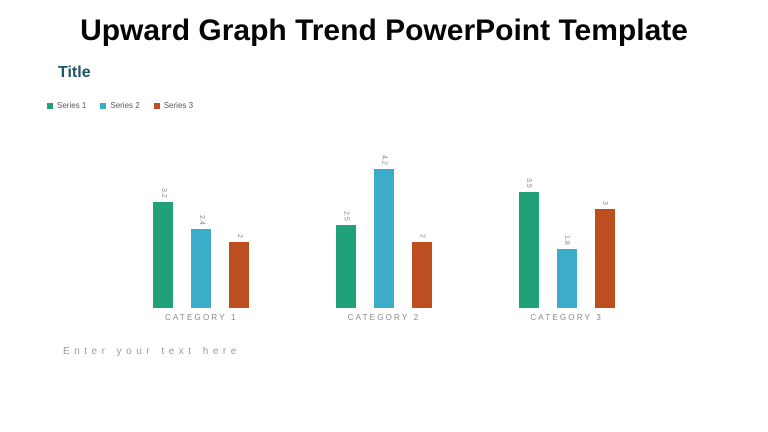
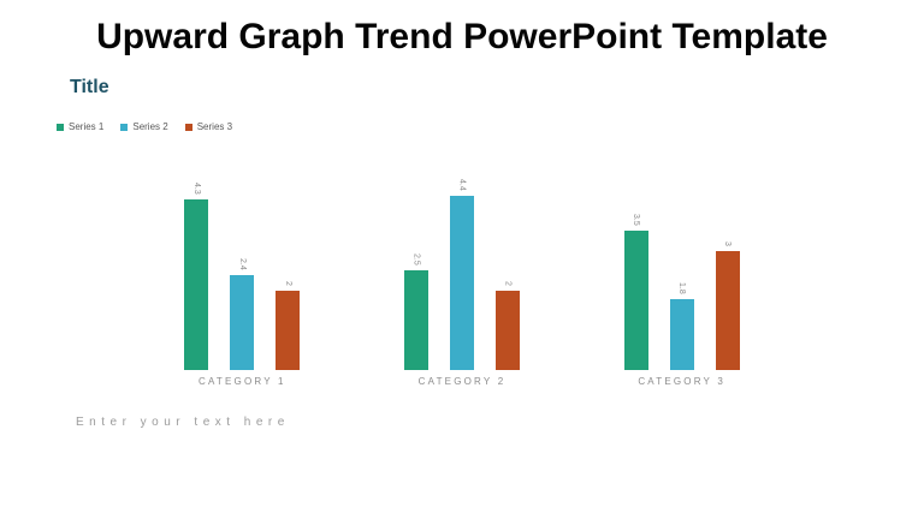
Series 1/CATEGORY 1: 3.2 -> 4.3
Series 2/CATEGORY 2: 4.2 -> 4.4
